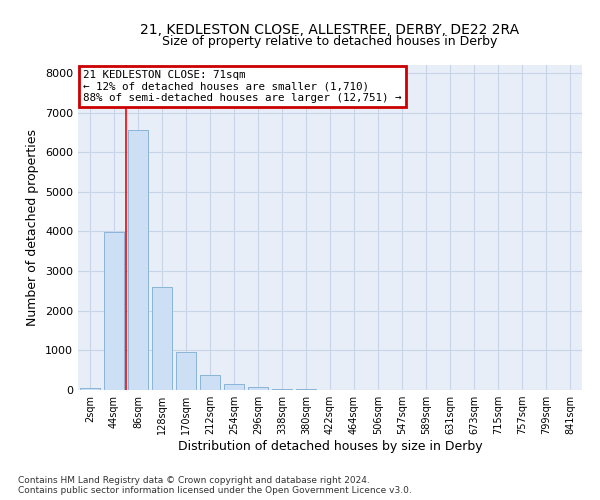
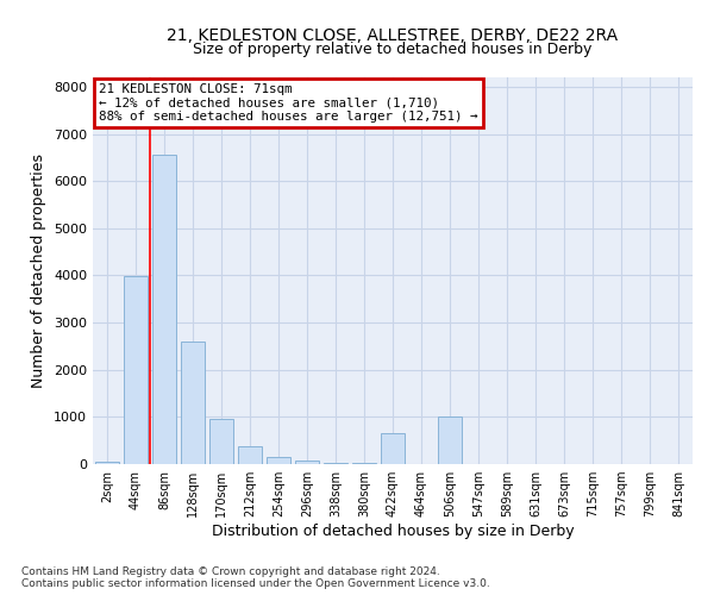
422sqm: 10 -> 650
506sqm: 0 -> 1000
